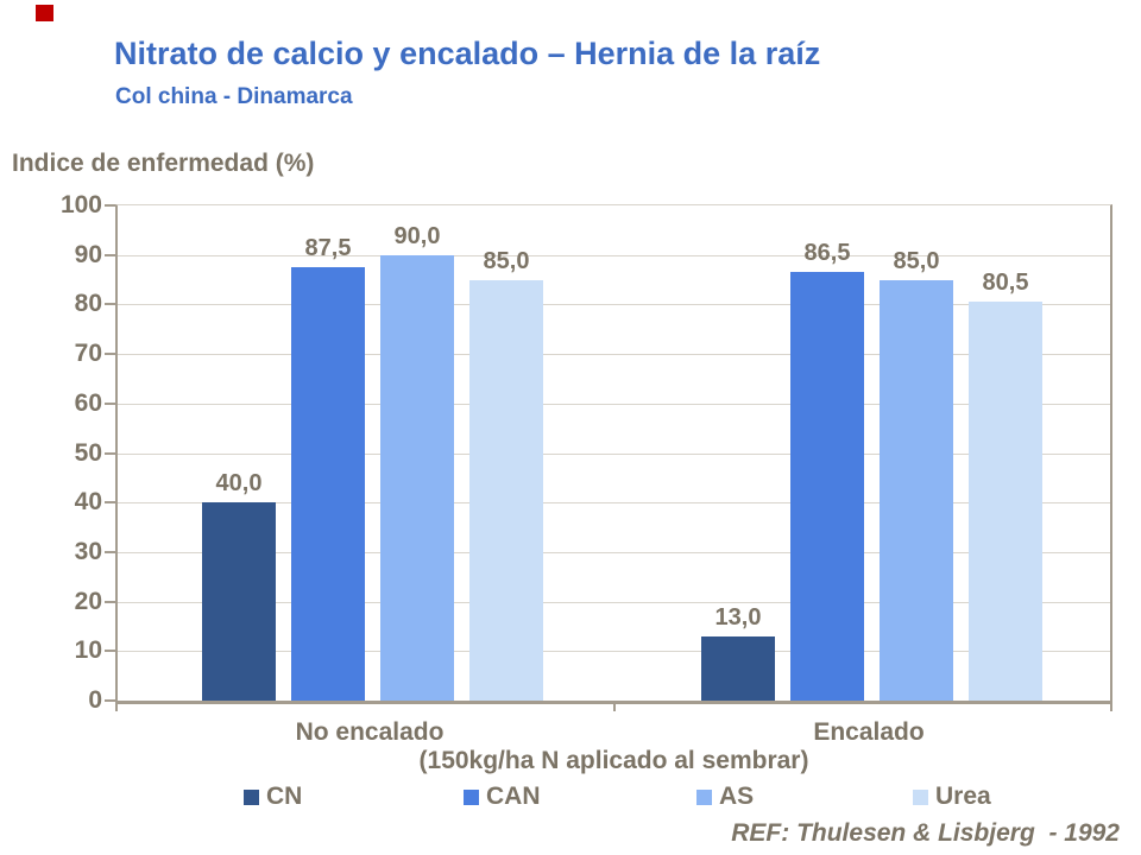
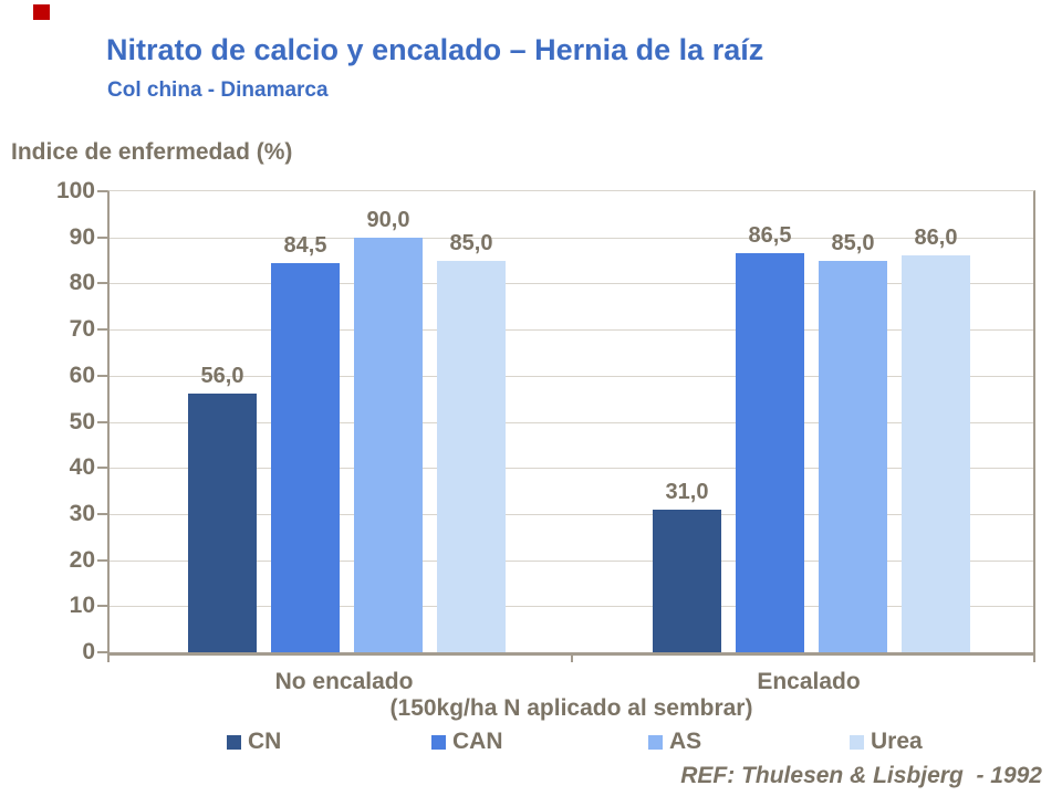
CN/No encalado: 40,0 -> 56,0
CAN/No encalado: 87,5 -> 84,5
CN/Encalado: 13,0 -> 31,0
Urea/Encalado: 80,5 -> 86,0
